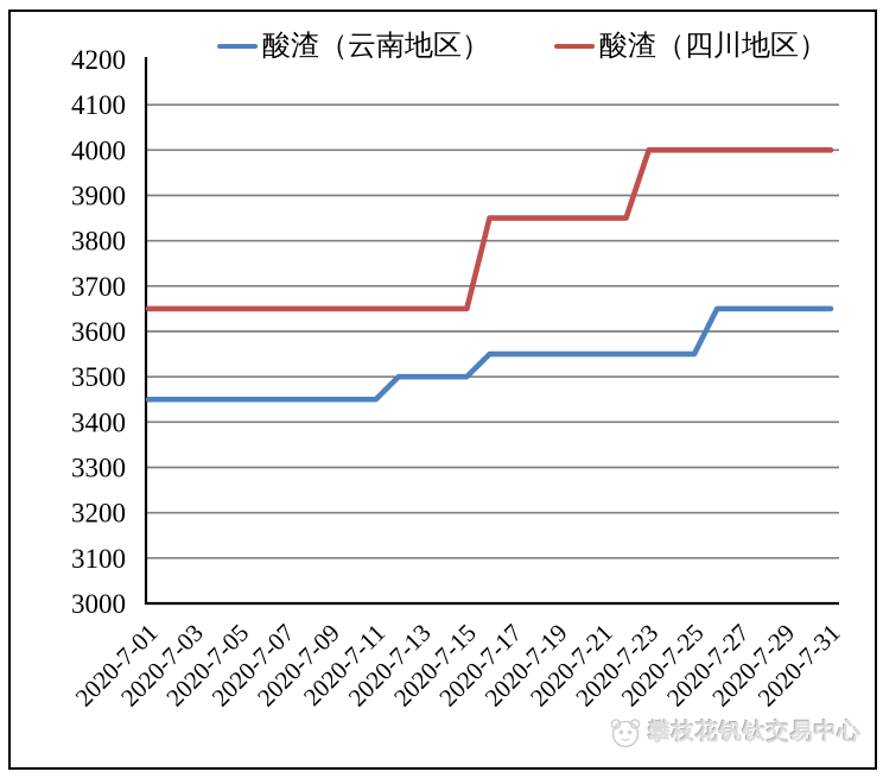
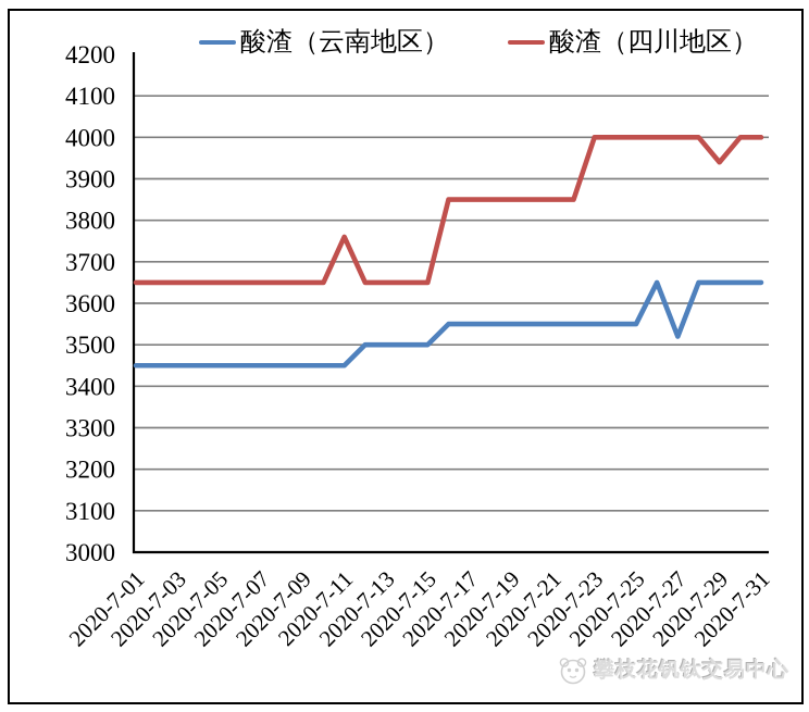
酸渣（四川地区）/2020-7-11: 3650 -> 3760
酸渣（云南地区）/2020-7-27: 3650 -> 3520
酸渣（四川地区）/2020-7-29: 4000 -> 3940
